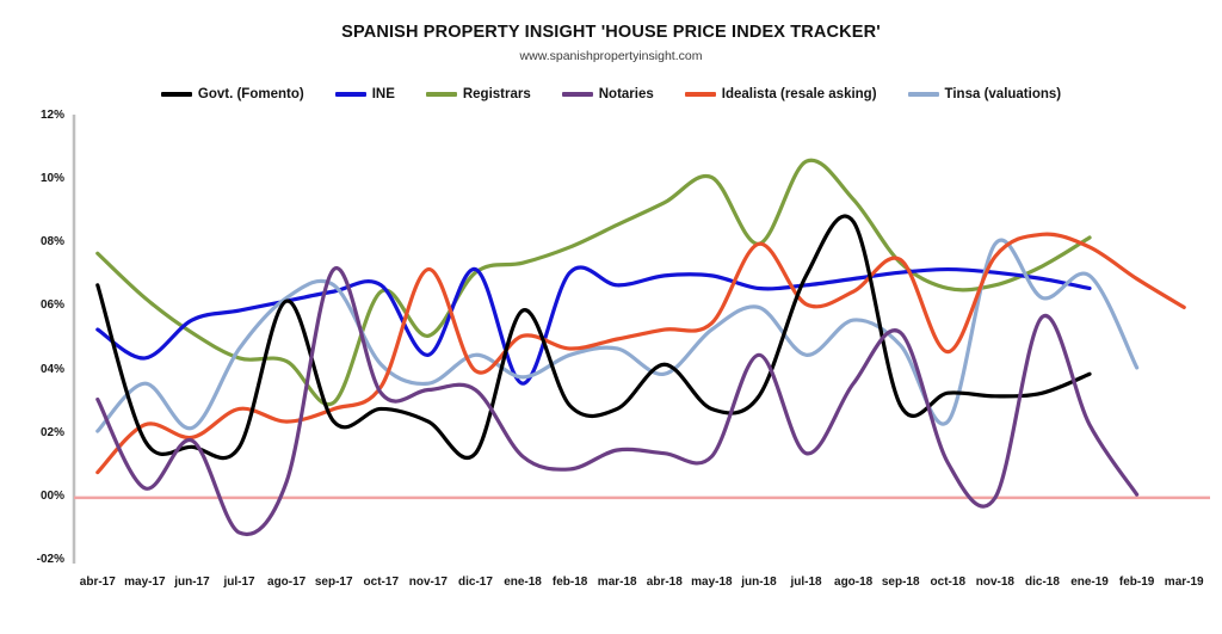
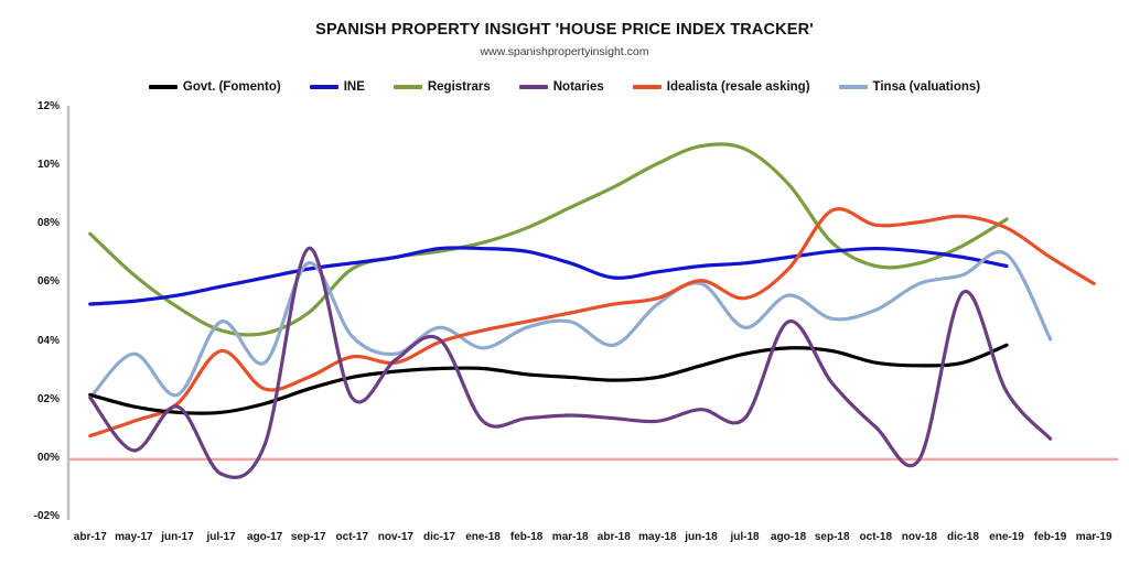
Govt. (Fomento)/abr-17: 6.7% -> 2.2%
Notaries/abr-17: 3.1% -> 2.1%
INE/may-17: 4.4% -> 5.4%
Idealista (resale asking)/may-17: 2.3% -> 1.3%
Notaries/jul-17: -1.1% -> -0.5%
Idealista (resale asking)/jul-17: 2.8% -> 3.7%
Govt. (Fomento)/ago-17: 6.2% -> 1.9%
Tinsa (valuations)/ago-17: 6.3% -> 3.3%
Registrars/sep-17: 3.0% -> 5.0%
Notaries/oct-17: 3.3% -> 2.1%
Govt. (Fomento)/nov-17: 2.4% -> 3.0%
INE/nov-17: 4.5% -> 6.9%
Registrars/nov-17: 5.1% -> 6.9%
Idealista (resale asking)/nov-17: 7.2% -> 3.3%
Govt. (Fomento)/dic-17: 1.4% -> 3.1%
Notaries/dic-17: 3.4% -> 4.1%
Govt. (Fomento)/ene-18: 5.9% -> 3.1%
INE/ene-18: 3.6% -> 7.2%
Idealista (resale asking)/ene-18: 5.1% -> 4.4%
Notaries/feb-18: 0.9% -> 1.4%
Govt. (Fomento)/abr-18: 4.2% -> 2.7%
INE/abr-18: 7.0% -> 6.2%
INE/may-18: 7.0% -> 6.4%
Registrars/jun-18: 8.0% -> 10.7%
Notaries/jun-18: 4.5% -> 1.7%
Idealista (resale asking)/jun-18: 8.0% -> 6.1%
Govt. (Fomento)/jul-18: 7.0% -> 3.6%
Idealista (resale asking)/jul-18: 6.1% -> 5.5%
Govt. (Fomento)/ago-18: 8.7% -> 3.8%
Notaries/ago-18: 3.6% -> 4.7%
Govt. (Fomento)/sep-18: 2.9% -> 3.7%
Notaries/sep-18: 5.2% -> 2.6%
Idealista (resale asking)/sep-18: 7.5% -> 8.5%
Idealista (resale asking)/oct-18: 4.6% -> 8.0%
Tinsa (valuations)/oct-18: 2.4% -> 5.1%
Idealista (resale asking)/nov-18: 7.6% -> 8.1%
Tinsa (valuations)/nov-18: 8.0% -> 6.0%
Notaries/feb-19: 0.1% -> 0.7%
